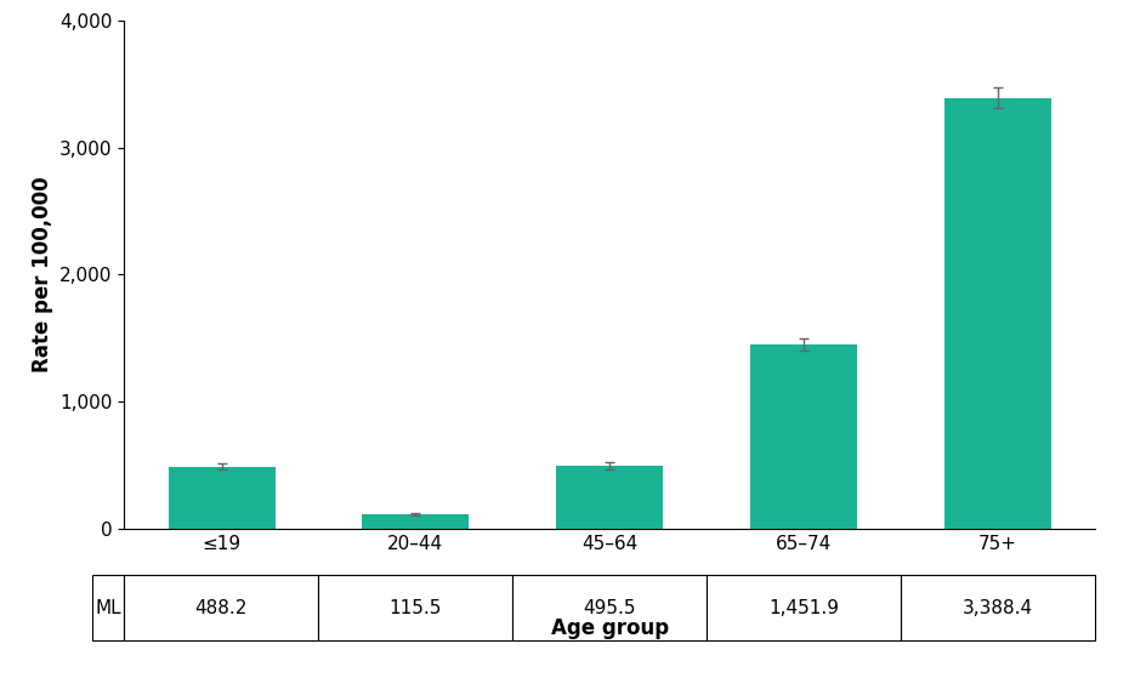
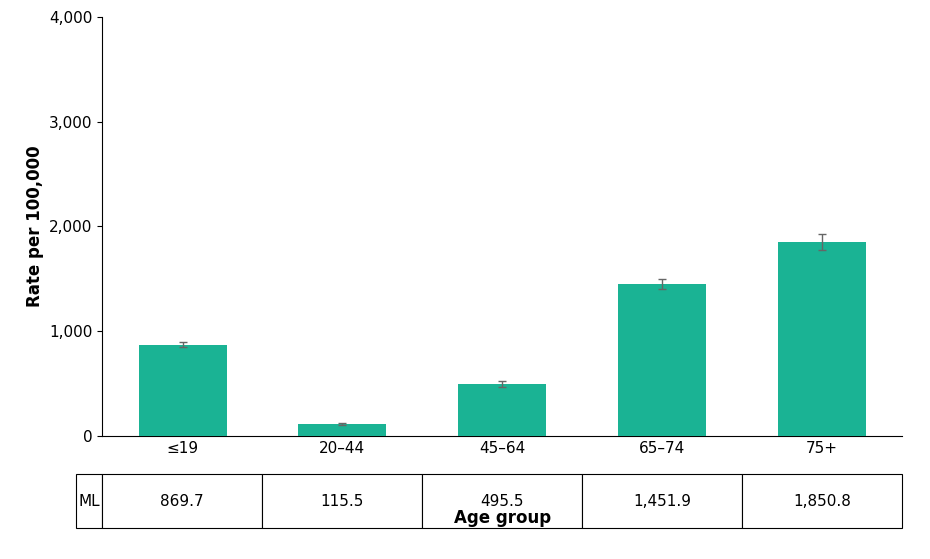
≤19: 488.2 -> 869.7
75+: 3,388.4 -> 1,850.8
